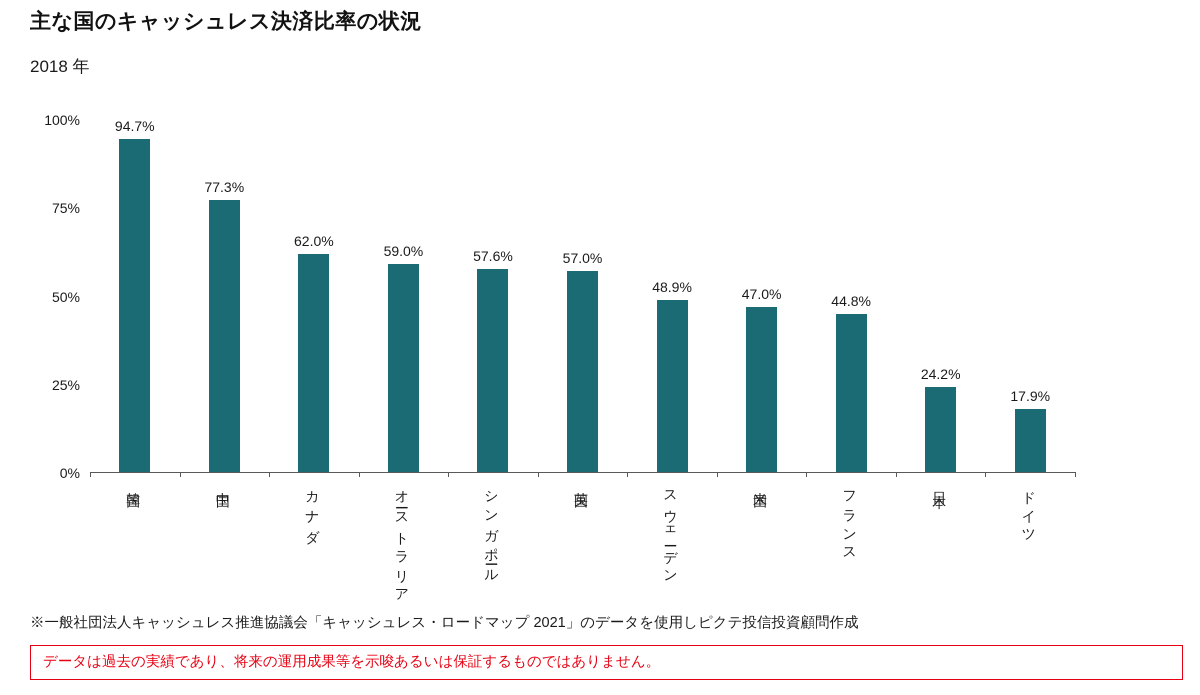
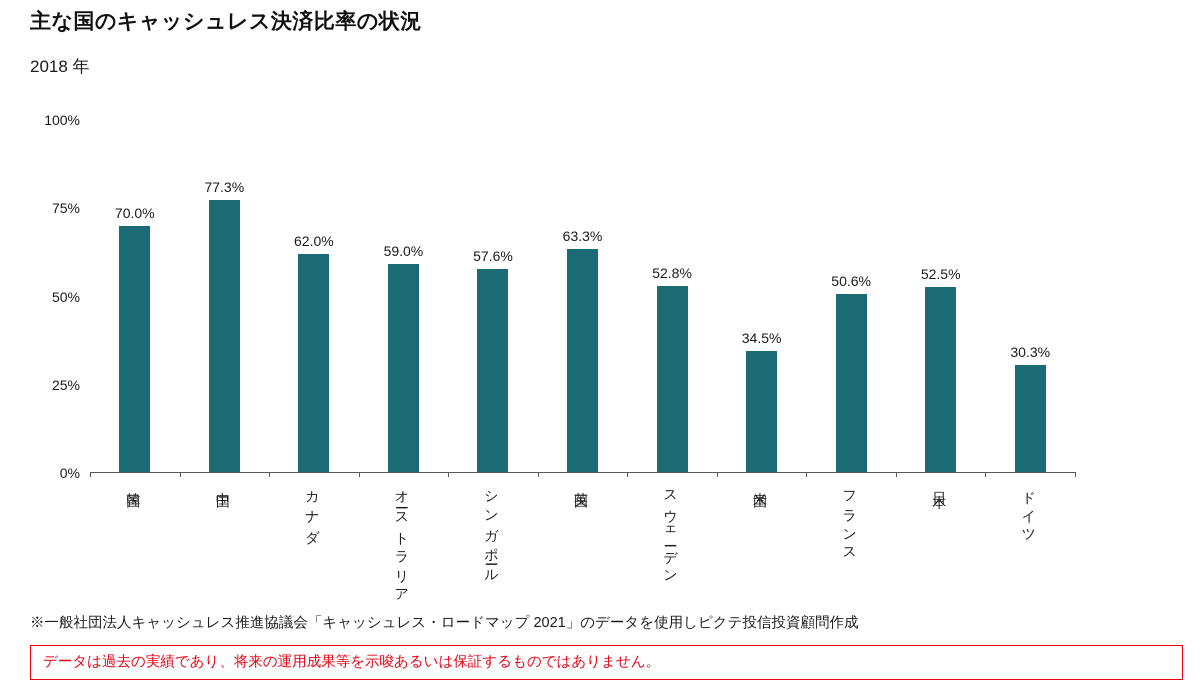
韓国: 94.7% -> 70.0%
英国: 57.0% -> 63.3%
スウェーデン: 48.9% -> 52.8%
米国: 47.0% -> 34.5%
フランス: 44.8% -> 50.6%
日本: 24.2% -> 52.5%
ドイツ: 17.9% -> 30.3%
